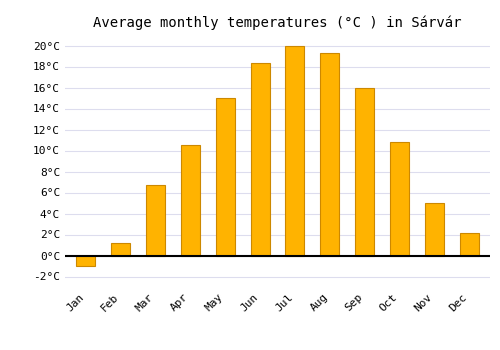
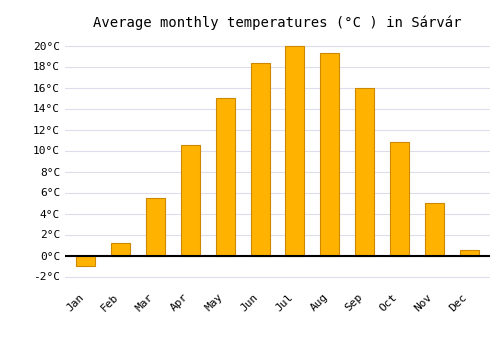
Mar: 6.7°C -> 5.5°C
Dec: 2.1°C -> 0.5°C
